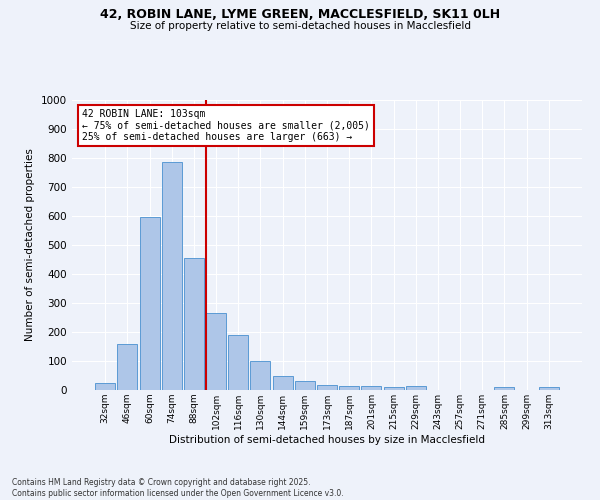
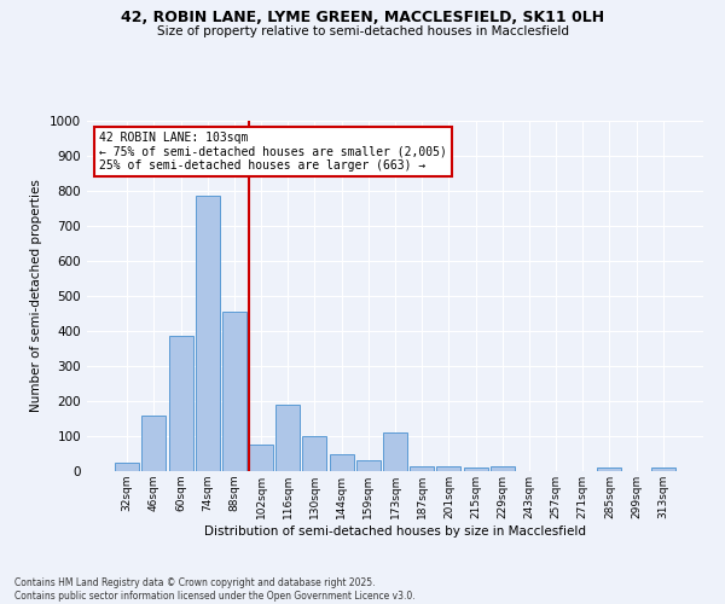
60sqm: 595 -> 385
102sqm: 265 -> 75
173sqm: 17 -> 110
